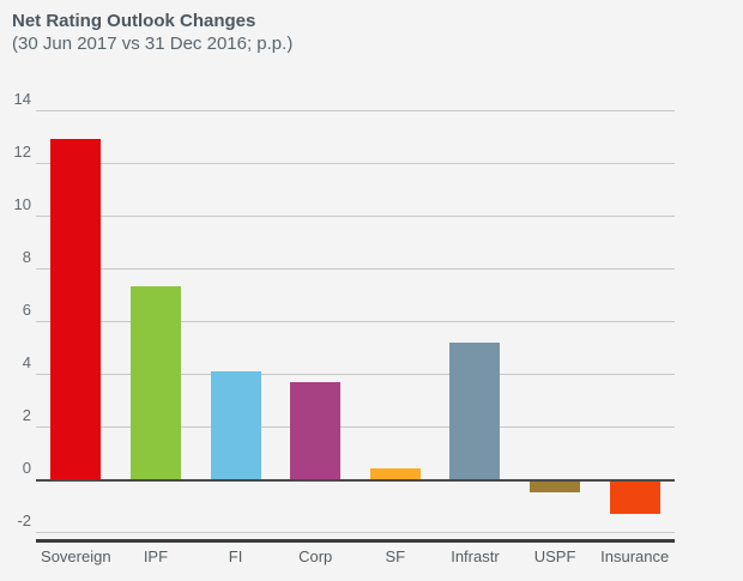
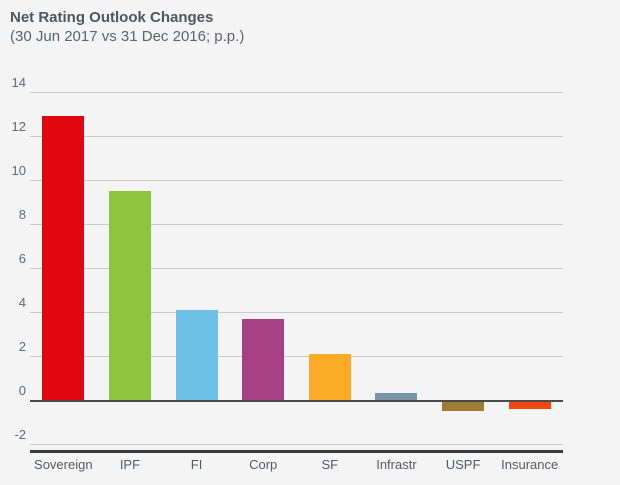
IPF: 7.3 -> 9.5
SF: 0.4 -> 2.1
Infrastr: 5.2 -> 0.3
Insurance: -1.3 -> -0.4
